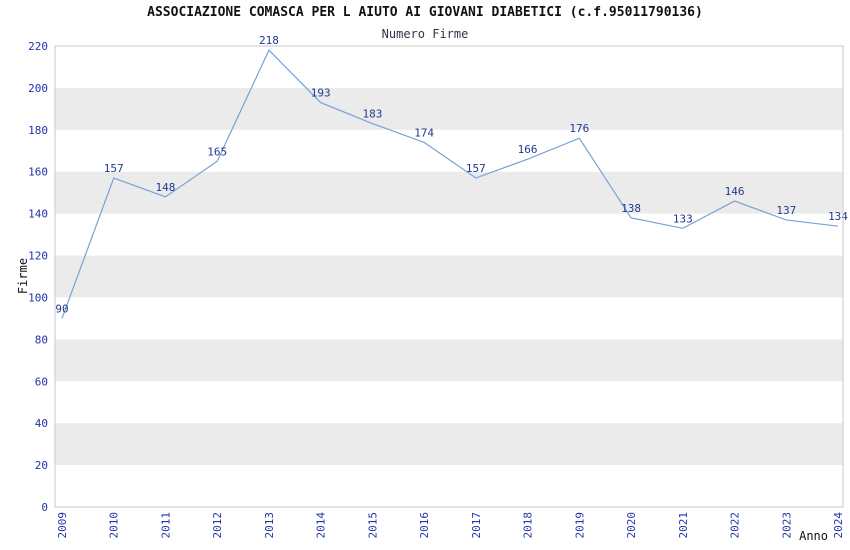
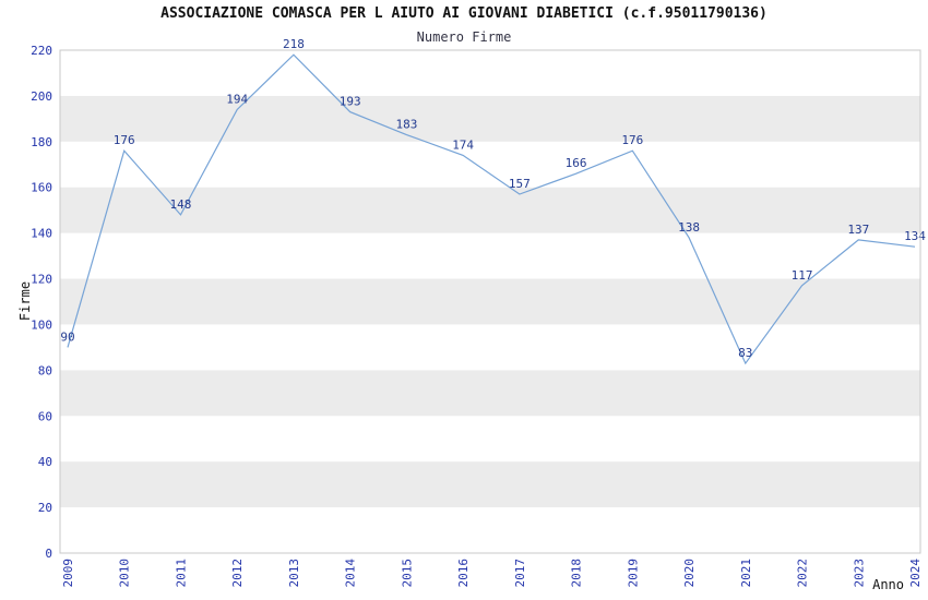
2010: 157 -> 176
2012: 165 -> 194
2021: 133 -> 83
2022: 146 -> 117
